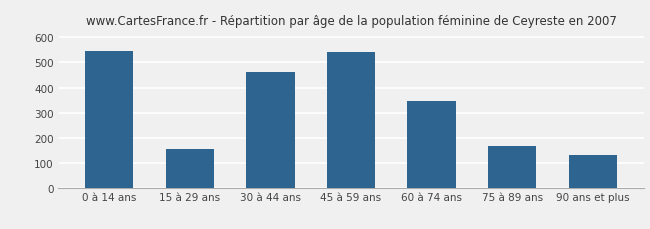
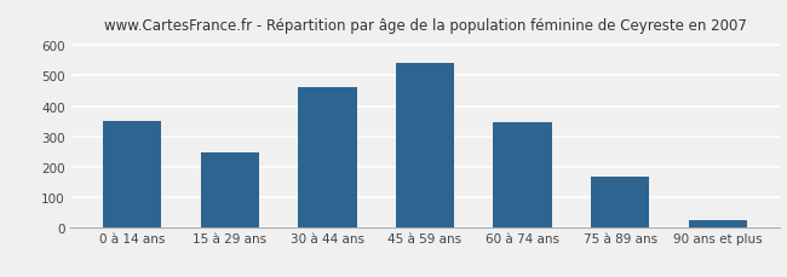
0 à 14 ans: 545 -> 350
15 à 29 ans: 155 -> 248
90 ans et plus: 130 -> 22
